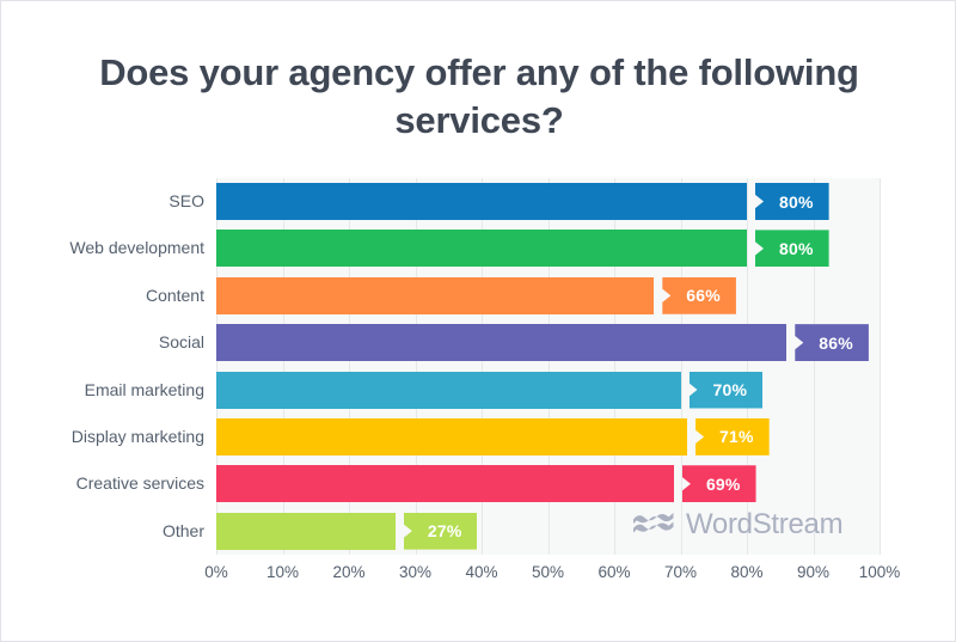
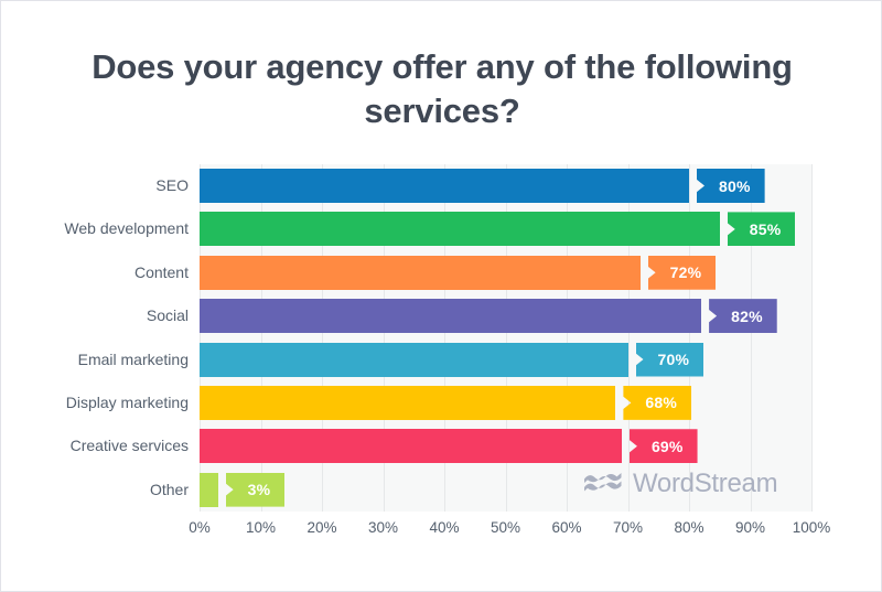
Web development: 80% -> 85%
Content: 66% -> 72%
Social: 86% -> 82%
Display marketing: 71% -> 68%
Other: 27% -> 3%
